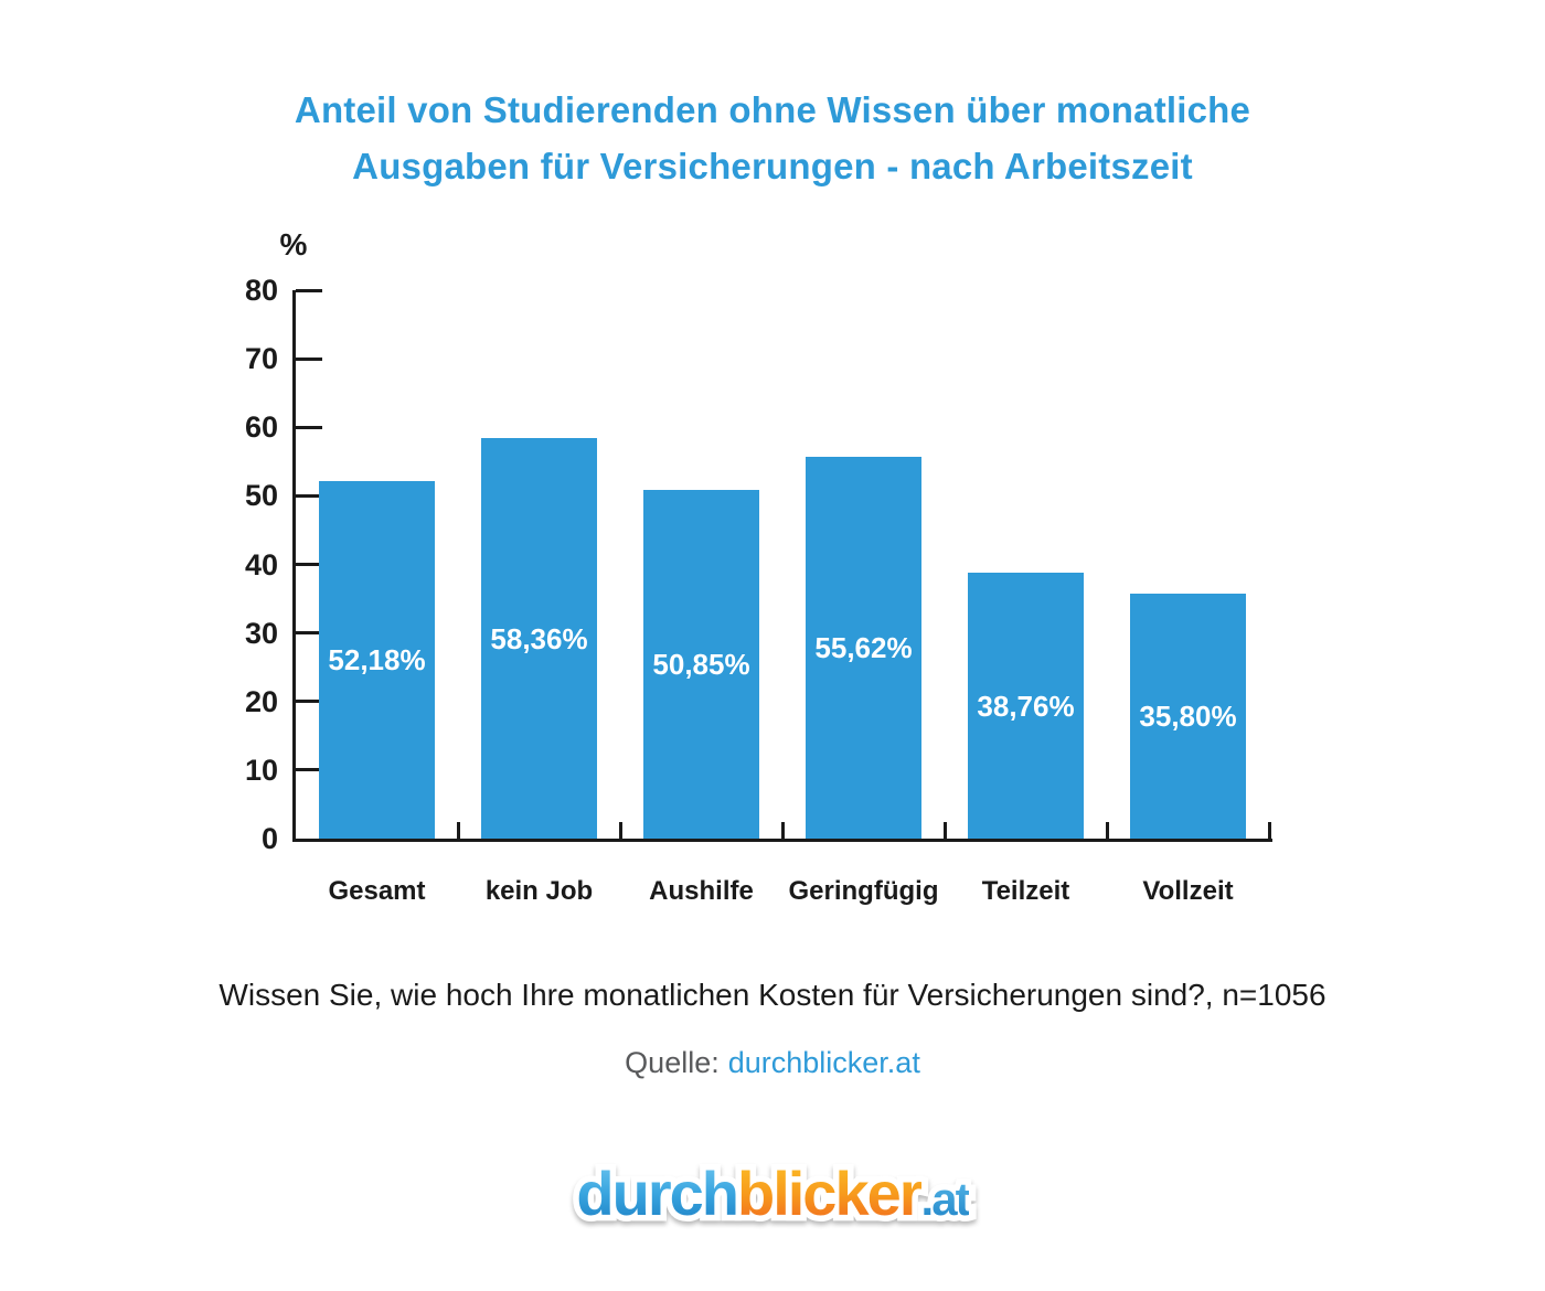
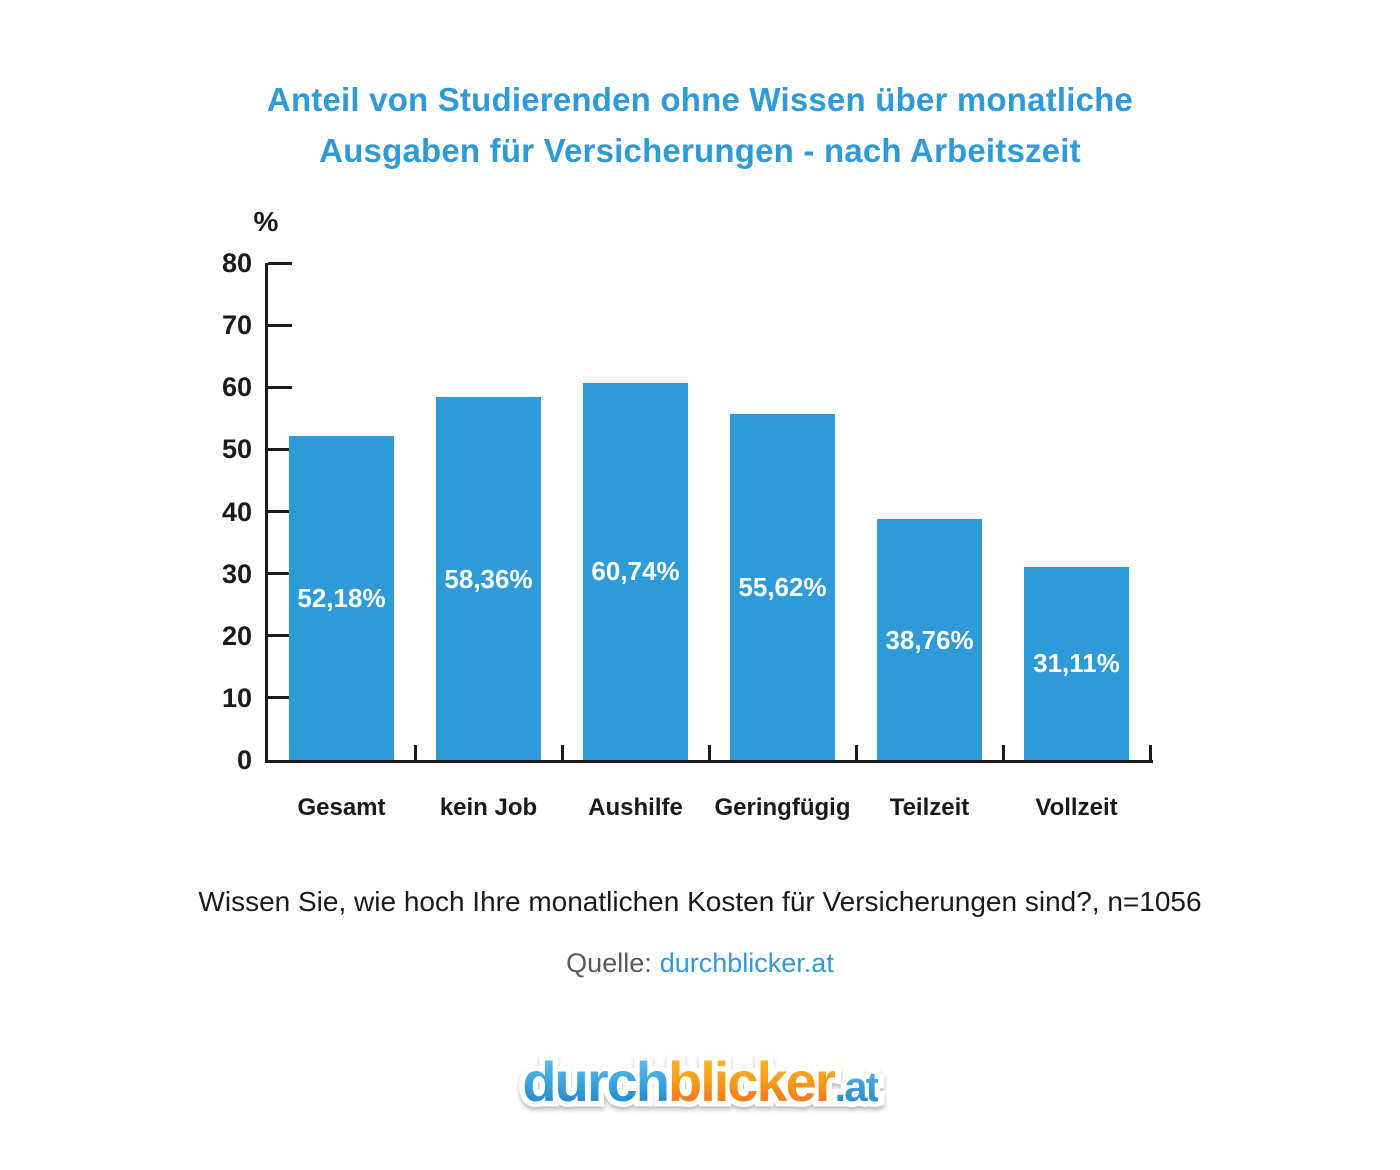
Aushilfe: 50,85% -> 60,74%
Vollzeit: 35,80% -> 31,11%
